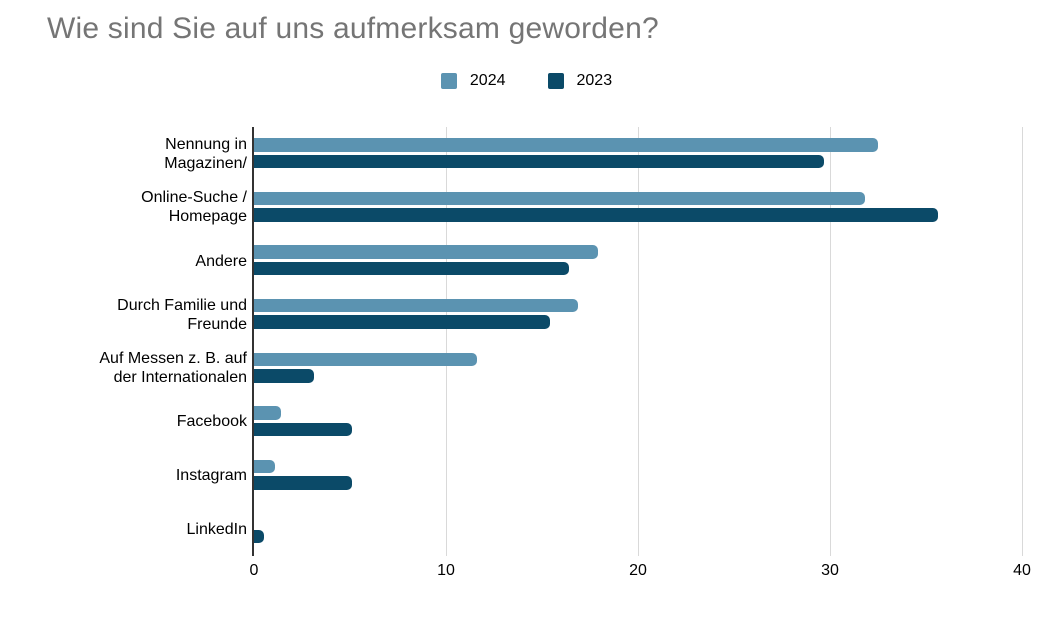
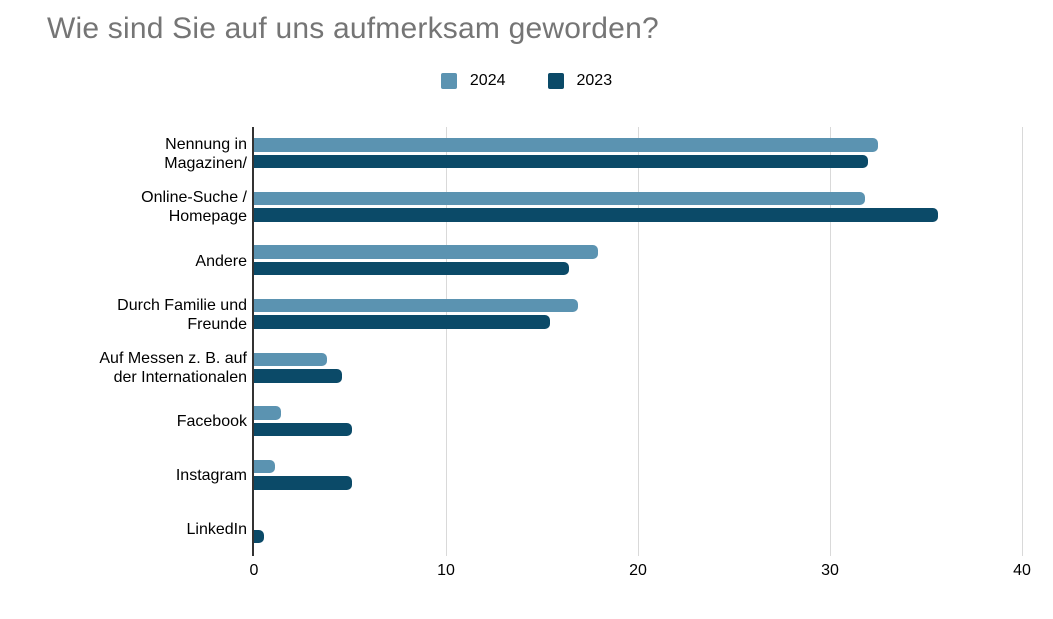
2023/Nennung in Magazinen/: 29.7 -> 32.0
2024/Auf Messen z. B. auf der Internationalen: 11.6 -> 3.8
2023/Auf Messen z. B. auf der Internationalen: 3.1 -> 4.6
